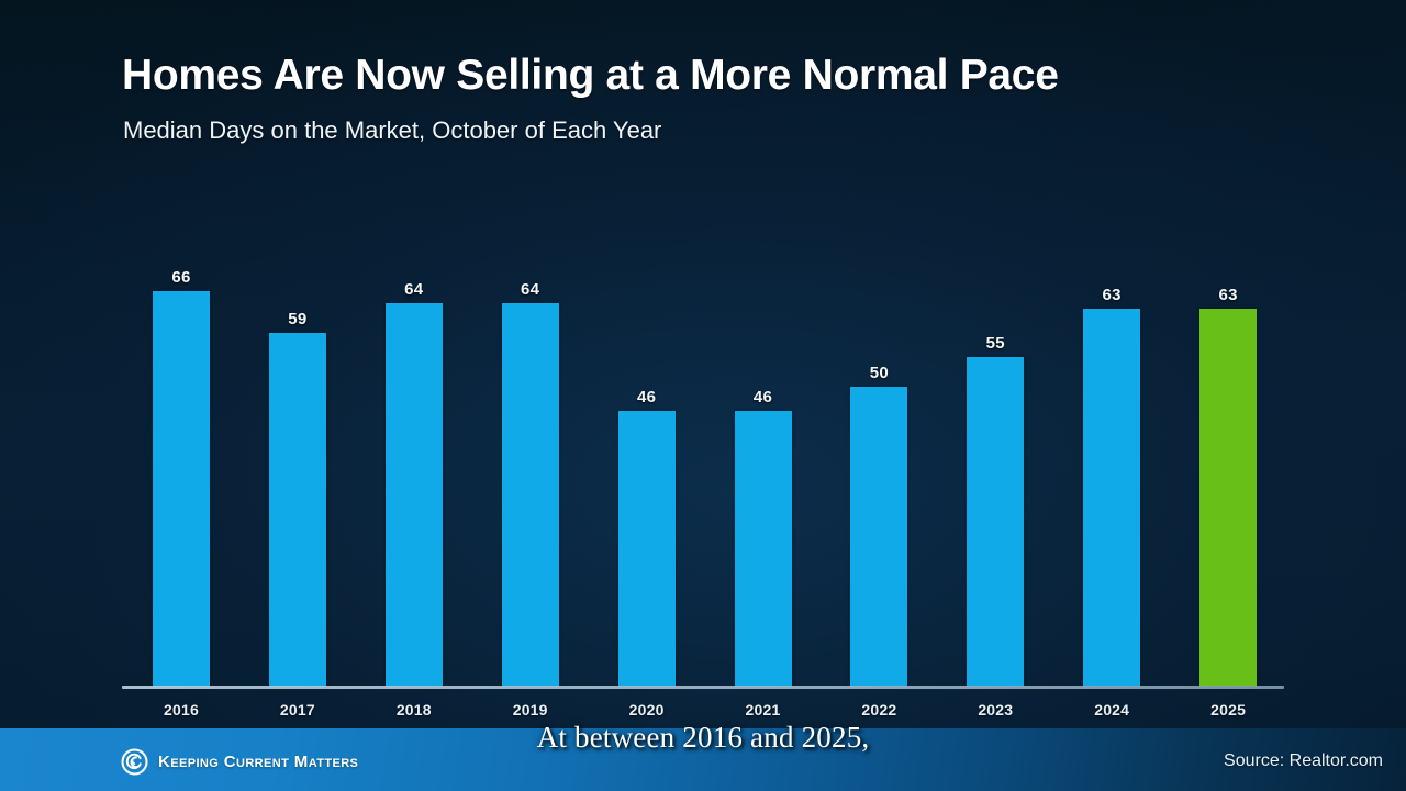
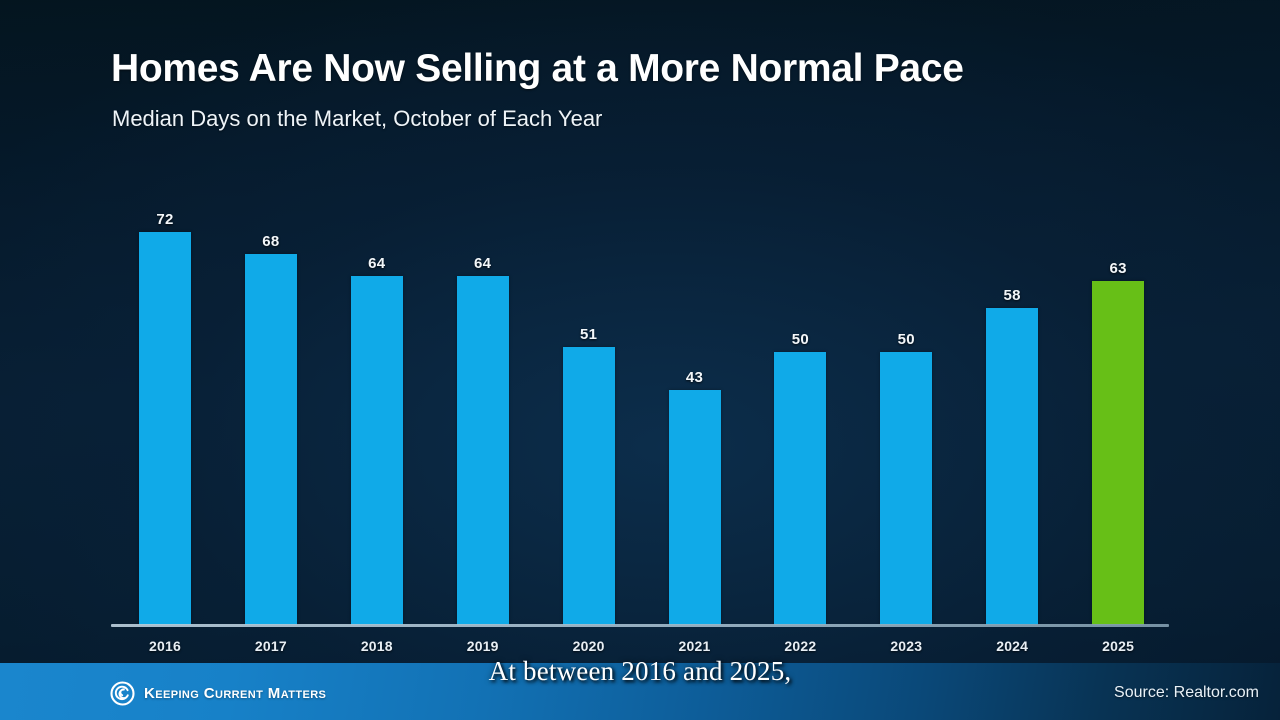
2016: 66 -> 72
2017: 59 -> 68
2020: 46 -> 51
2021: 46 -> 43
2023: 55 -> 50
2024: 63 -> 58
